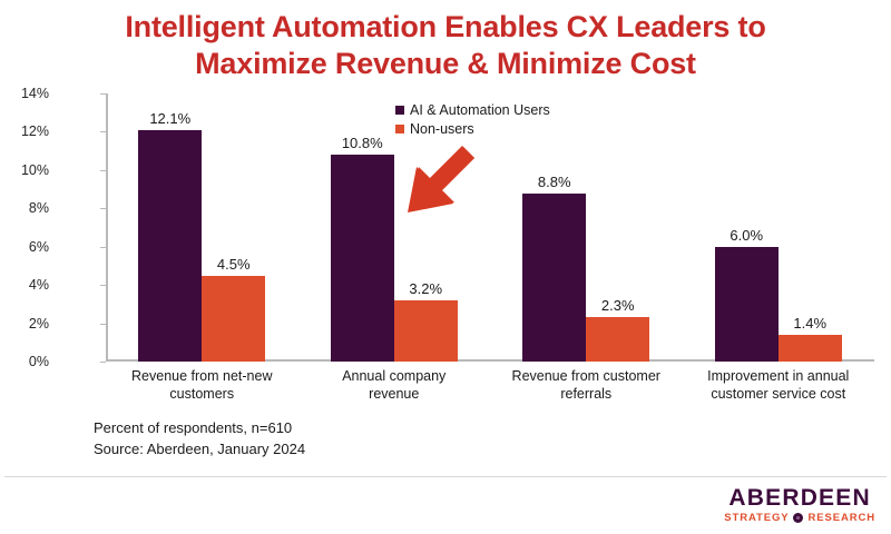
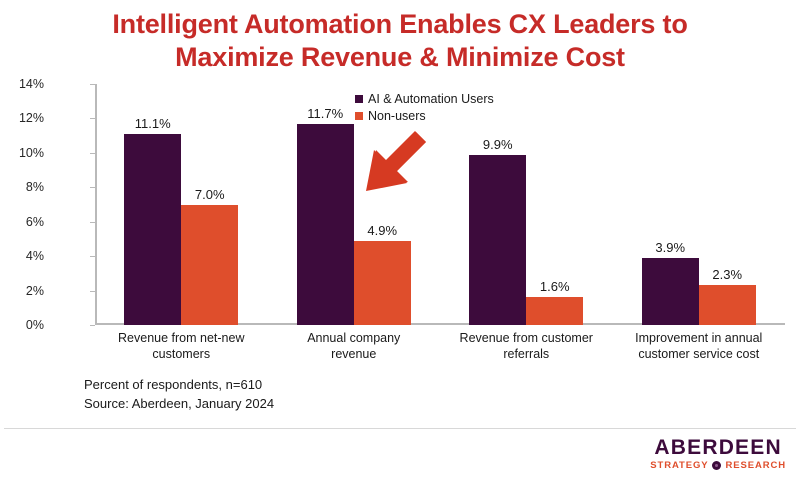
AI & Automation Users/Revenue from net-new customers: 12.1% -> 11.1%
Non-users/Revenue from net-new customers: 4.5% -> 7.0%
AI & Automation Users/Annual company revenue: 10.8% -> 11.7%
Non-users/Annual company revenue: 3.2% -> 4.9%
AI & Automation Users/Revenue from customer referrals: 8.8% -> 9.9%
Non-users/Revenue from customer referrals: 2.3% -> 1.6%
AI & Automation Users/Improvement in annual customer service cost: 6.0% -> 3.9%
Non-users/Improvement in annual customer service cost: 1.4% -> 2.3%
